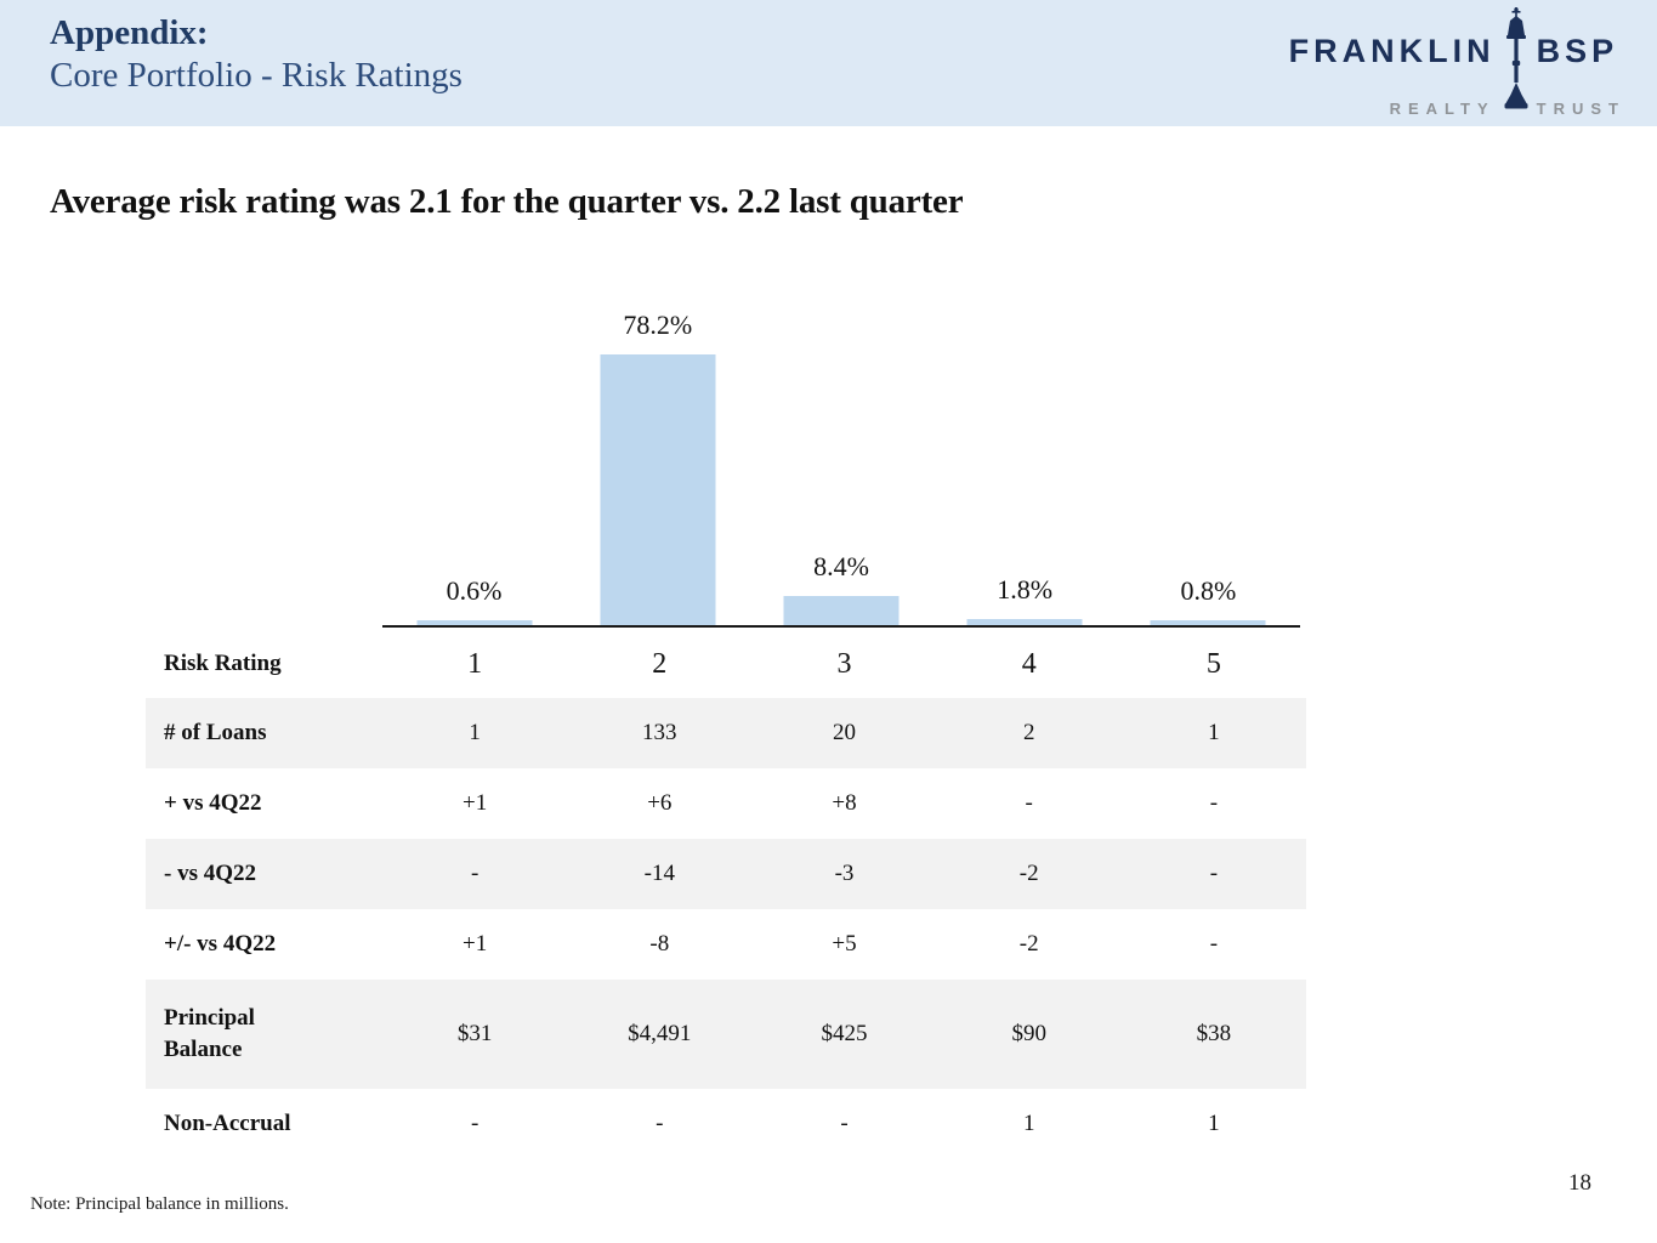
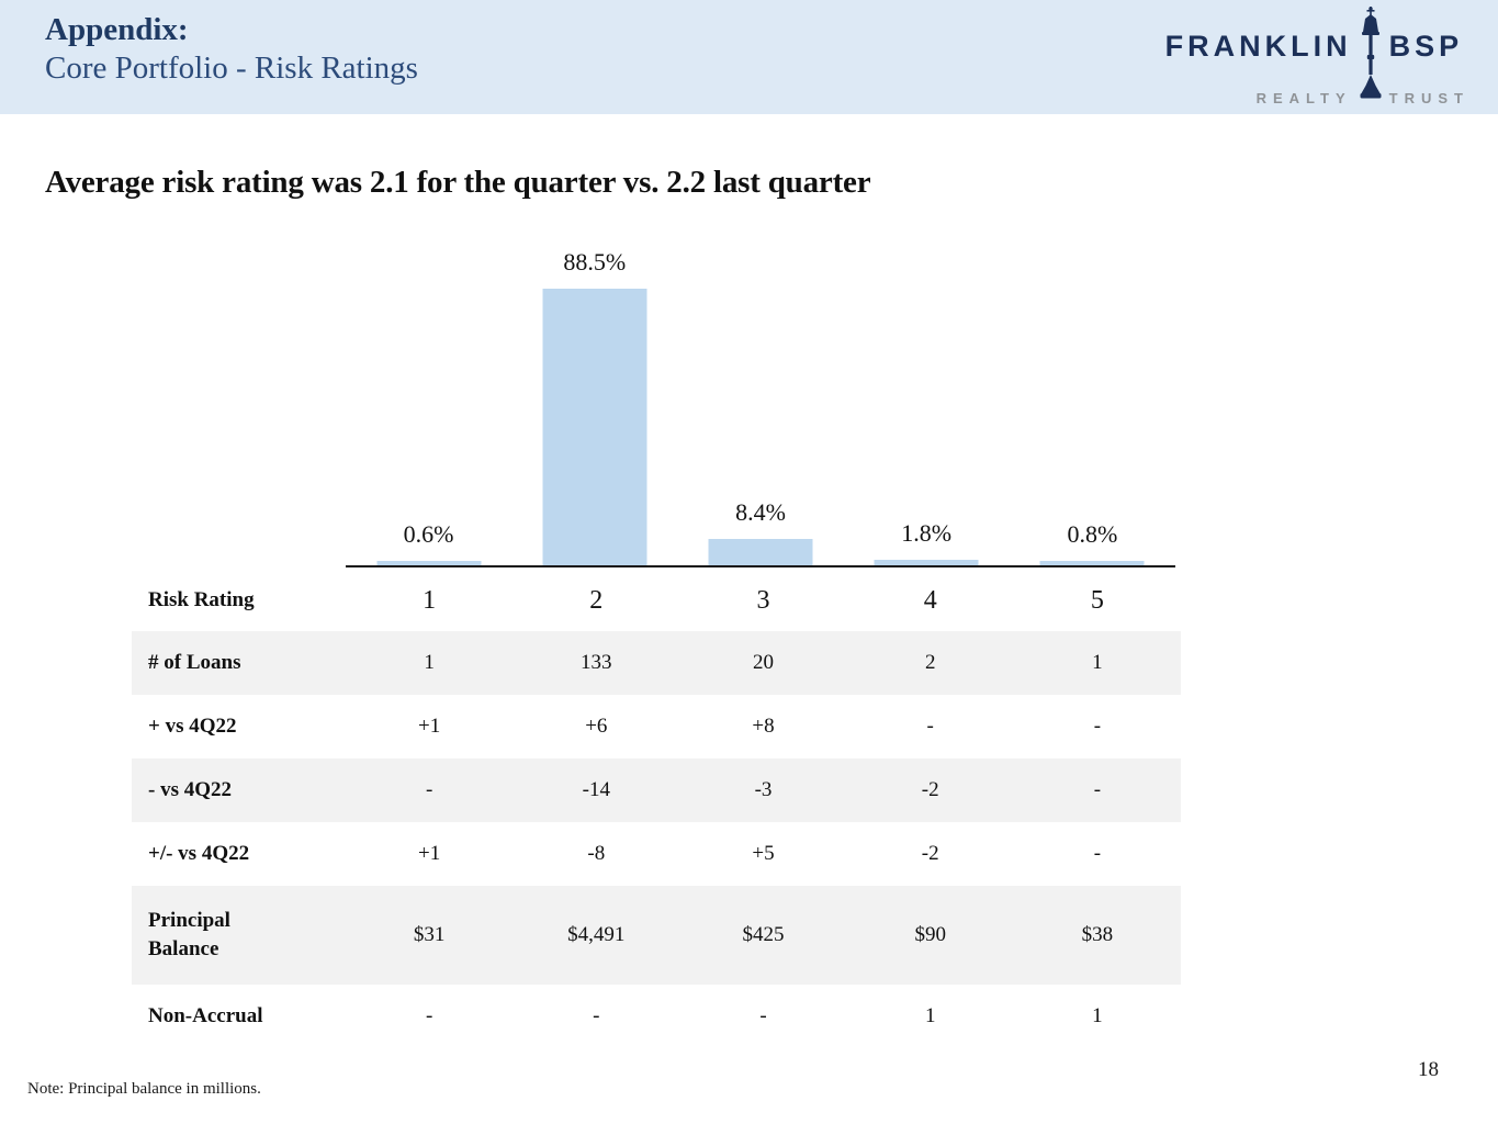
2: 78.2% -> 88.5%
